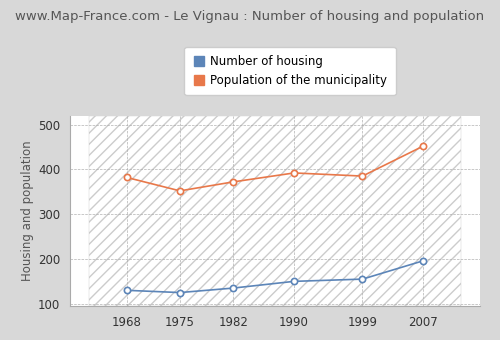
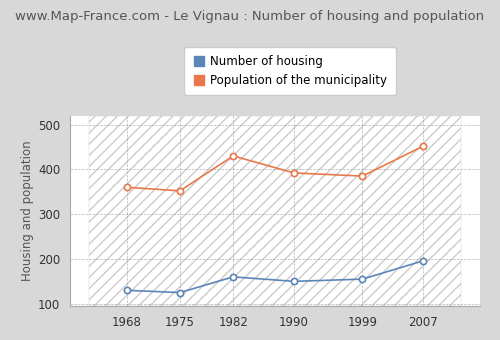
Population of the municipality/1968: 382 -> 360
Number of housing/1982: 135 -> 160
Population of the municipality/1982: 372 -> 430
